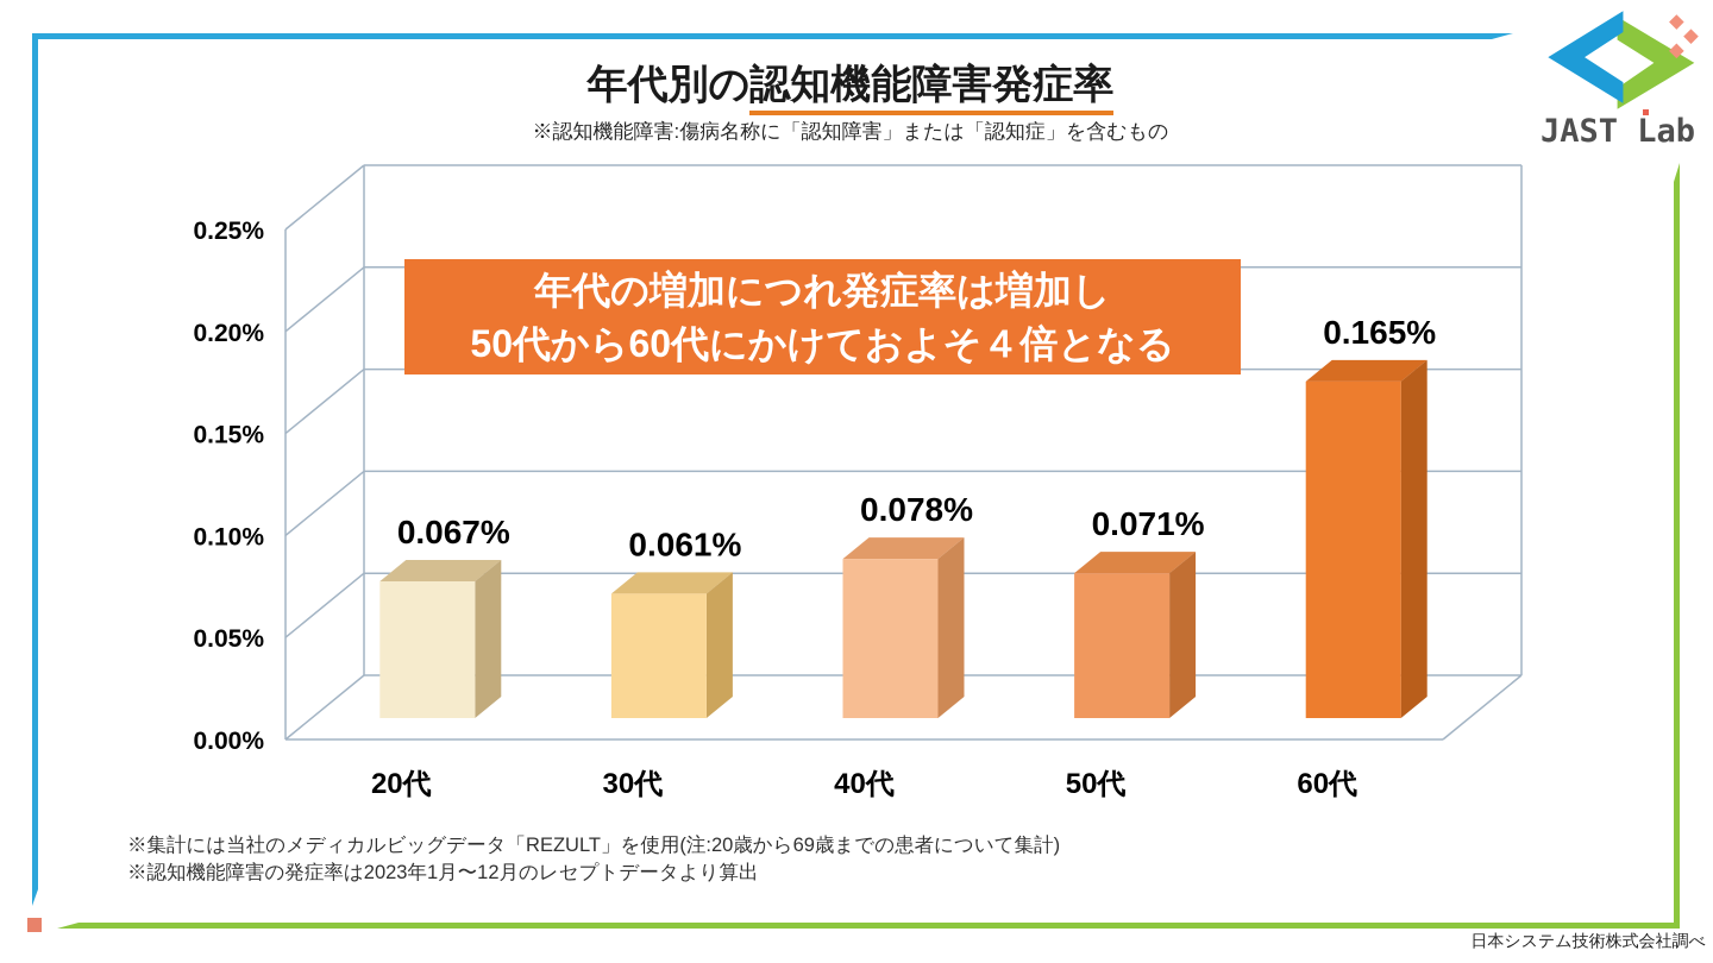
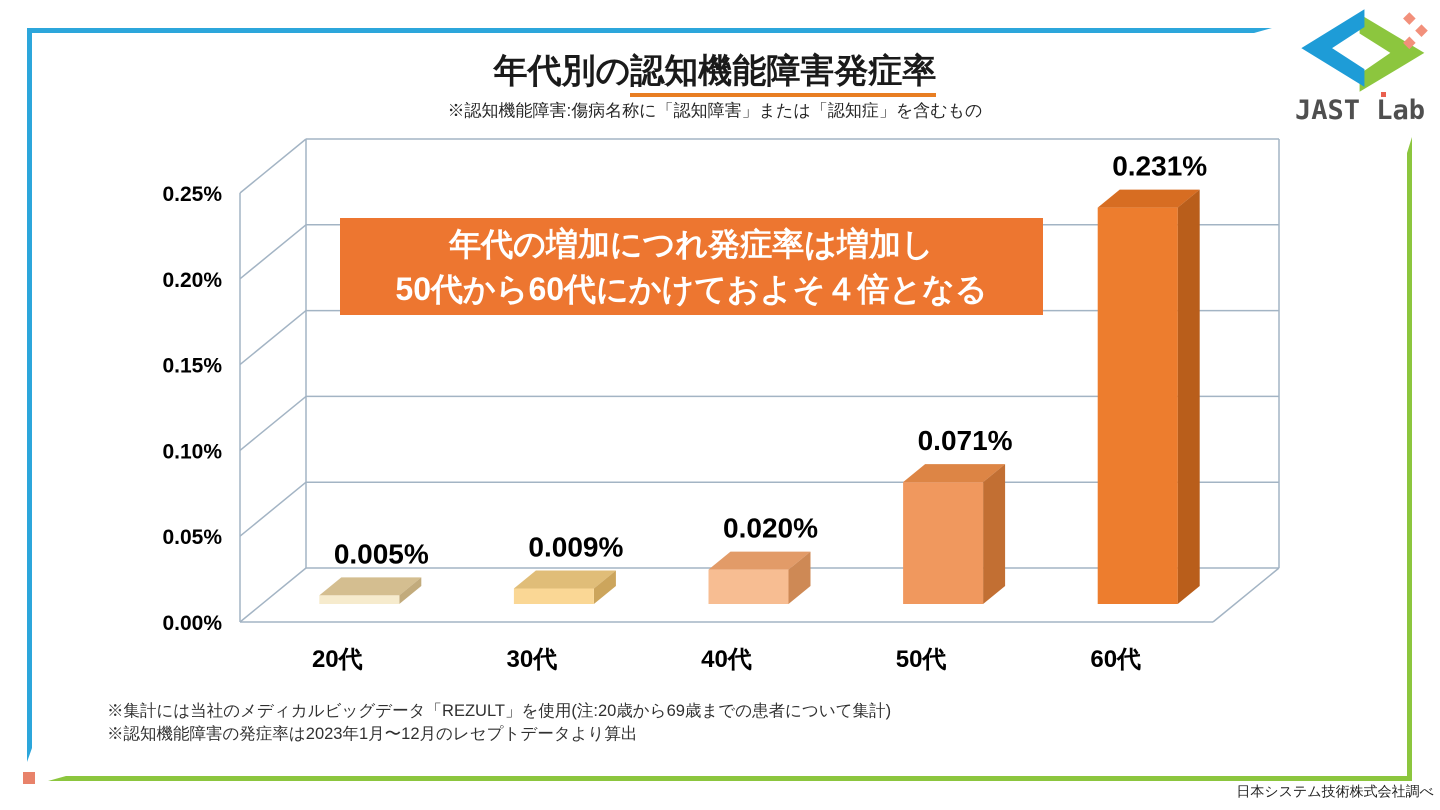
20代: 0.067% -> 0.005%
30代: 0.061% -> 0.009%
40代: 0.078% -> 0.020%
60代: 0.165% -> 0.231%
